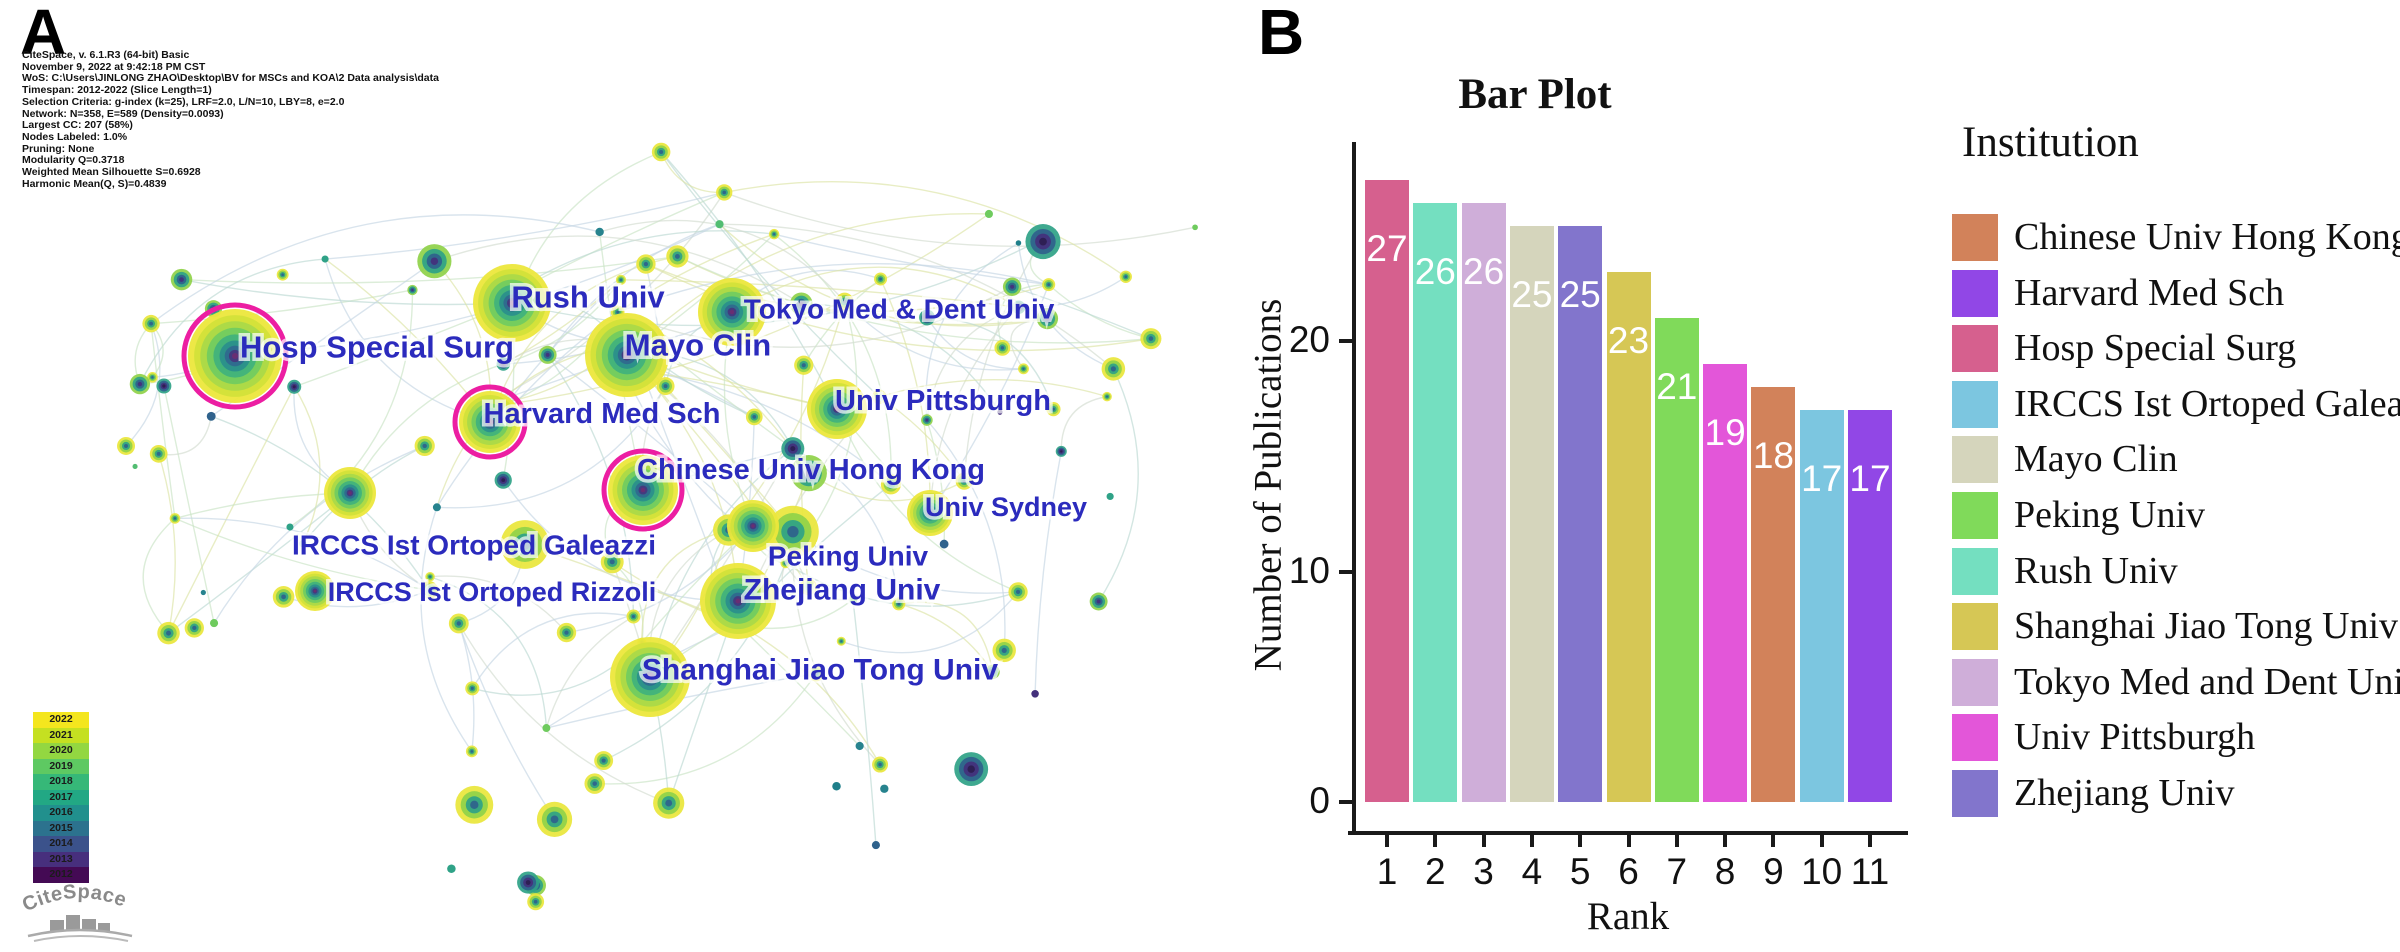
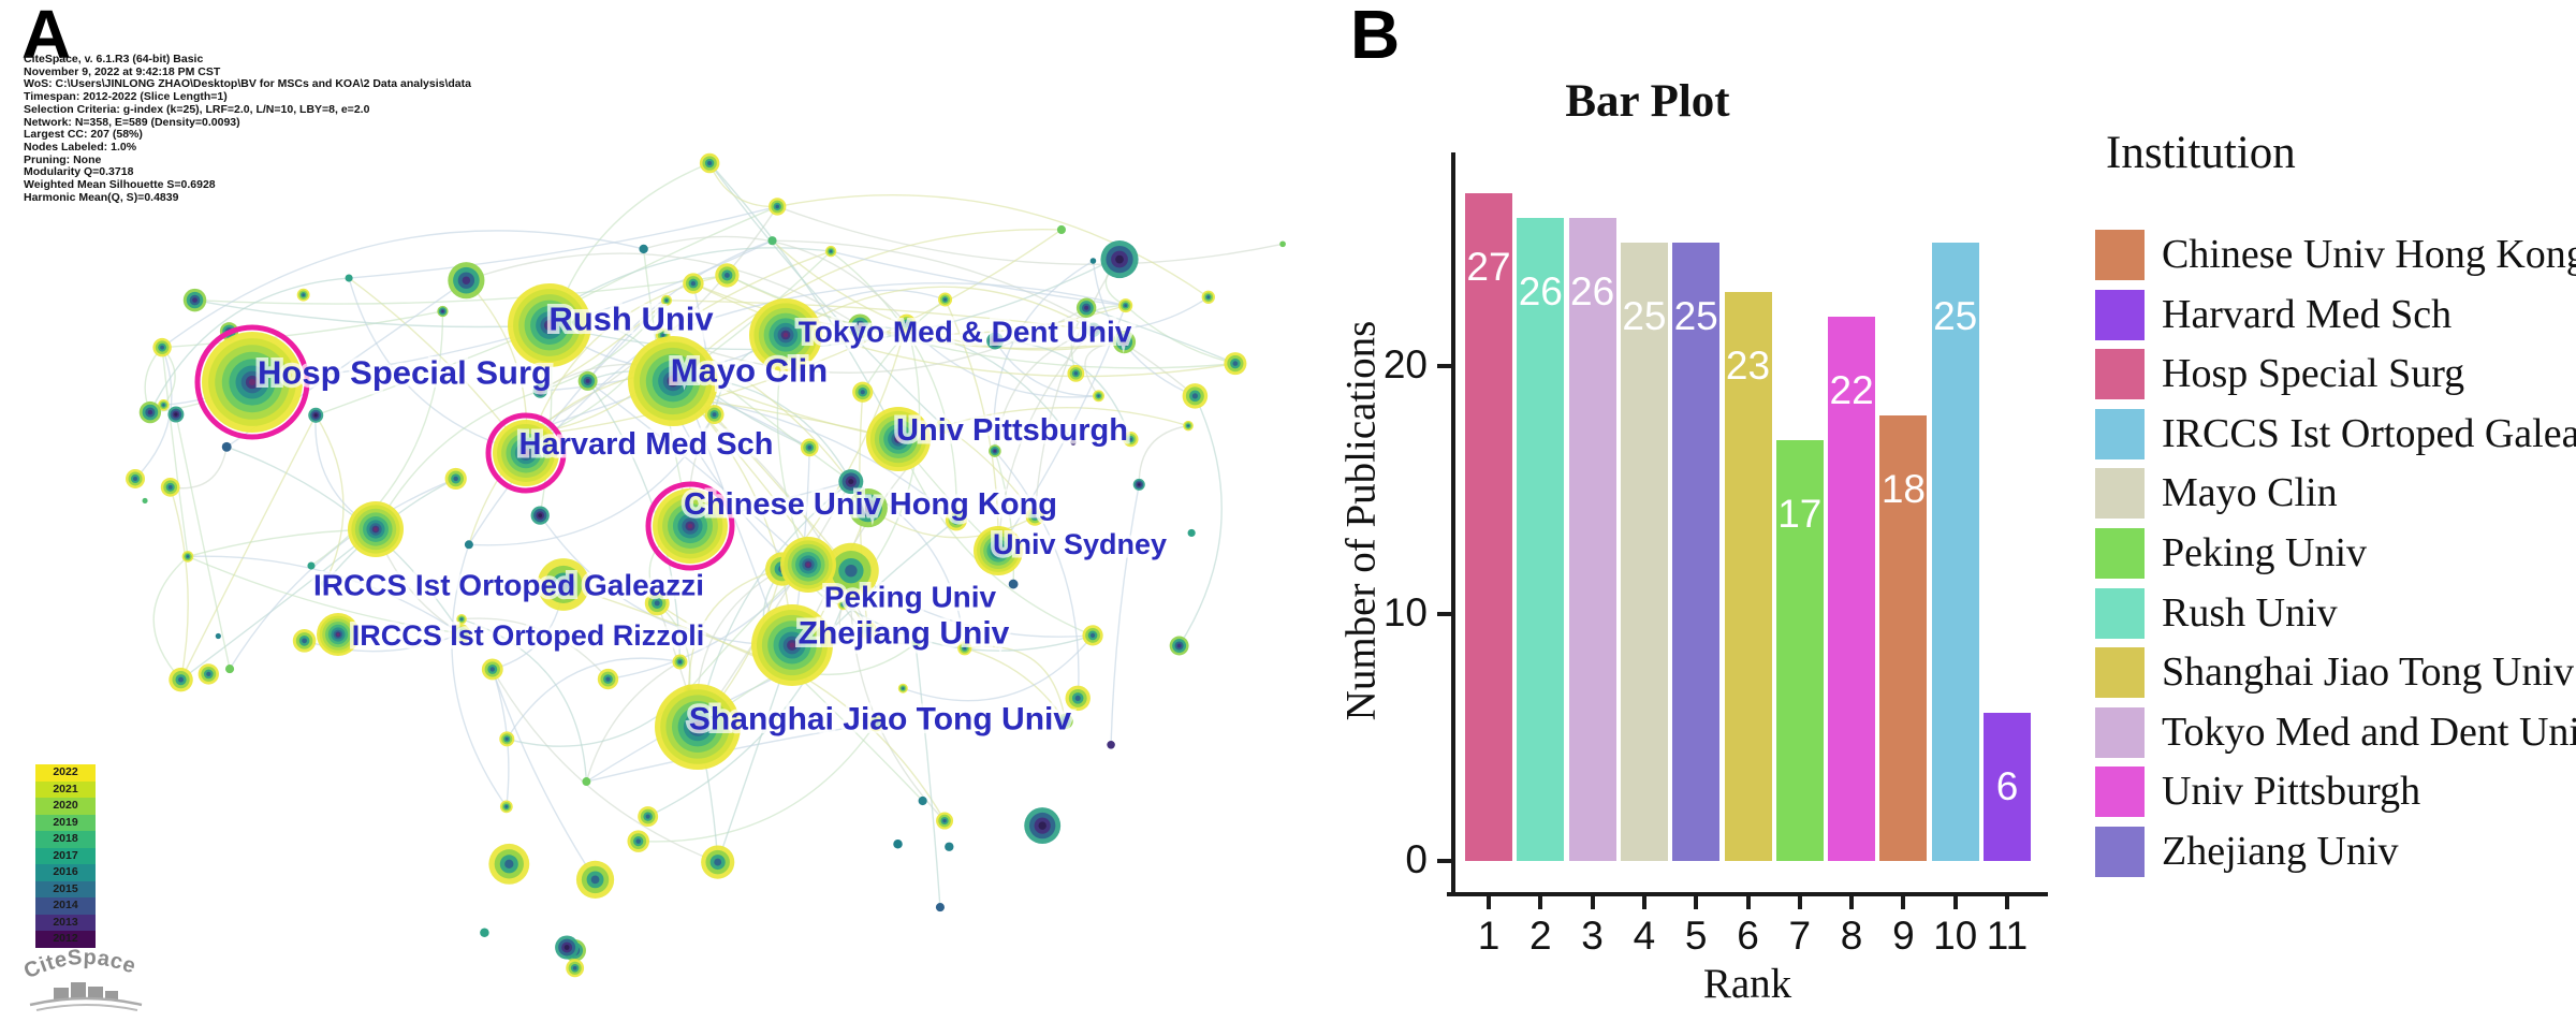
7: 21 -> 17
8: 19 -> 22
10: 17 -> 25
11: 17 -> 6
